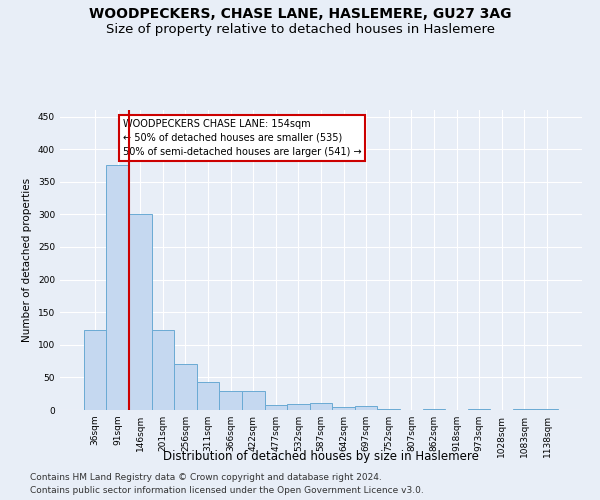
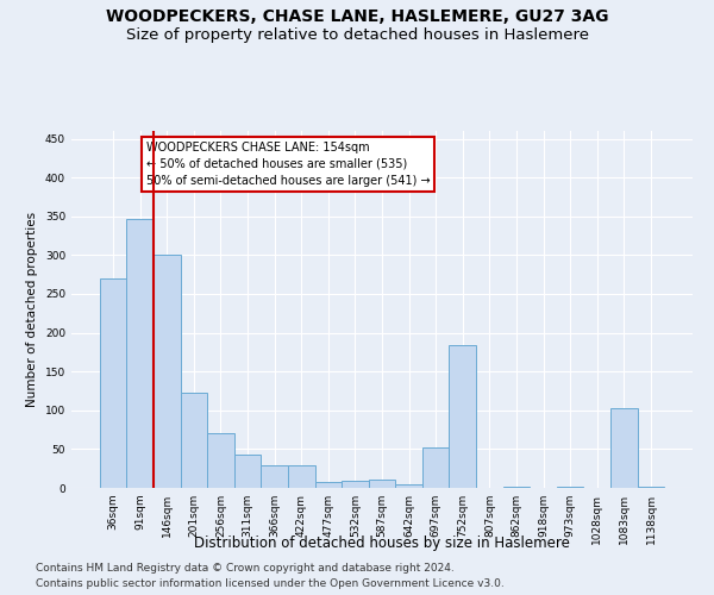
36sqm: 122 -> 270
91sqm: 375 -> 346
697sqm: 6 -> 52
752sqm: 2 -> 184
1083sqm: 1 -> 102
